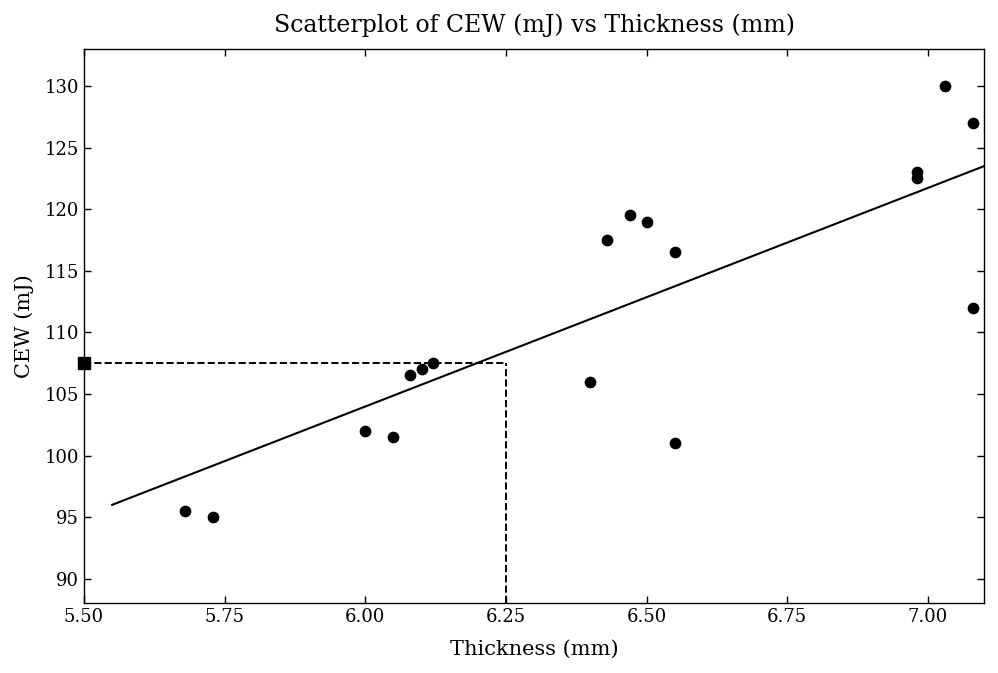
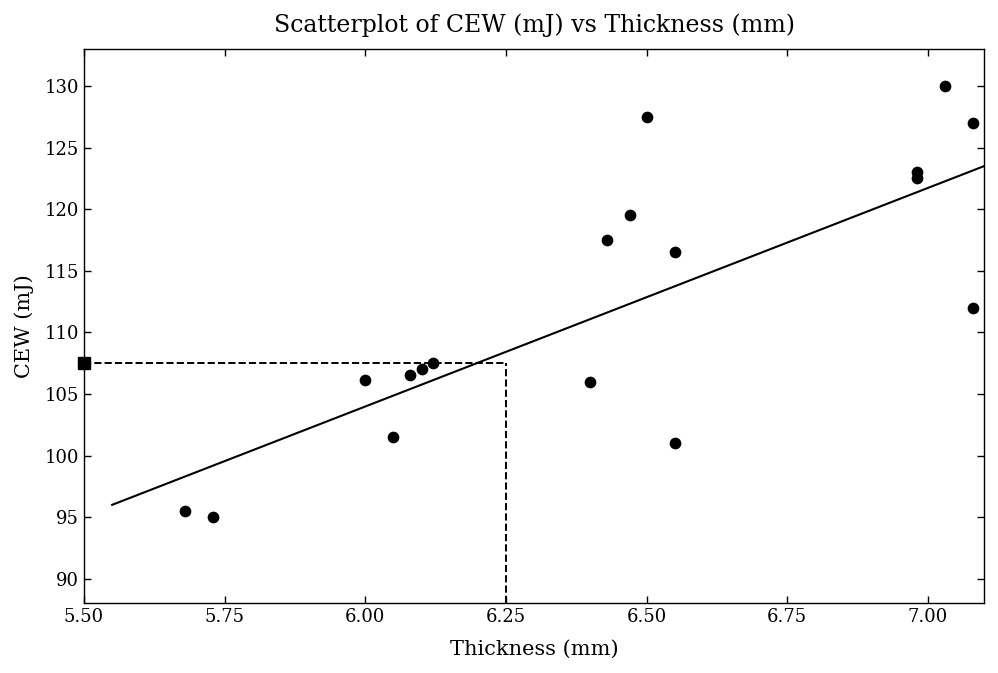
6.00: 102.0 -> 106.1
6.50: 119.0 -> 127.5
